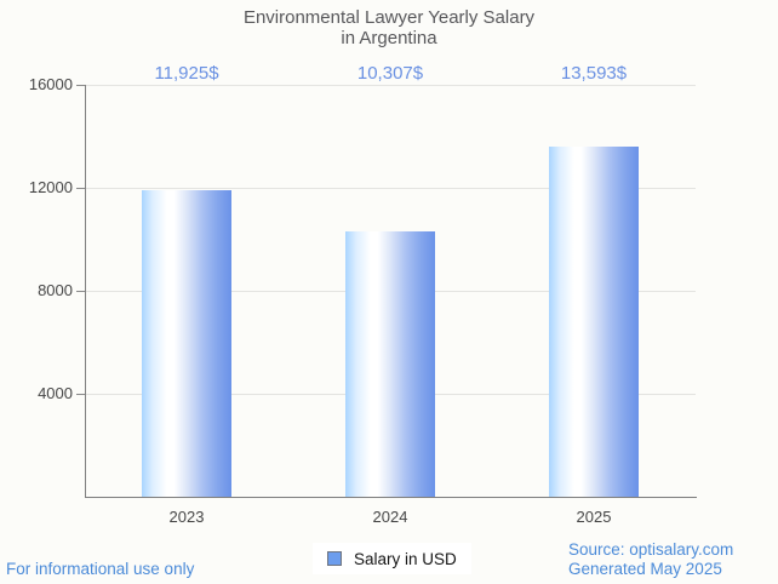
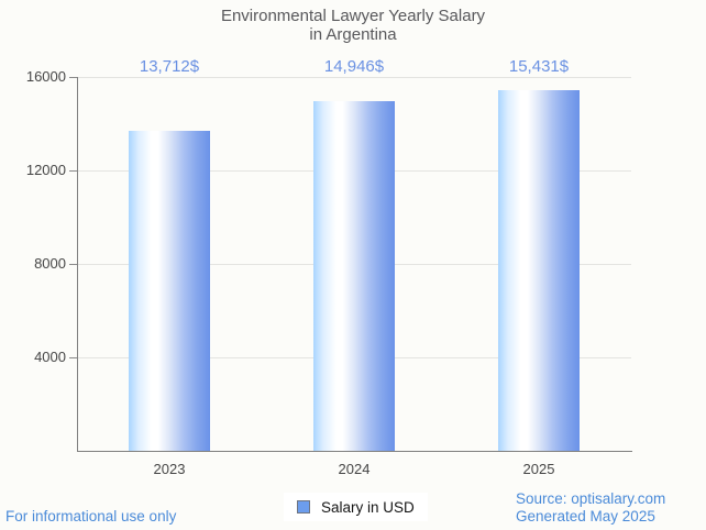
2023: 11,925 -> 13,712
2024: 10,307 -> 14,946
2025: 13,593 -> 15,431
